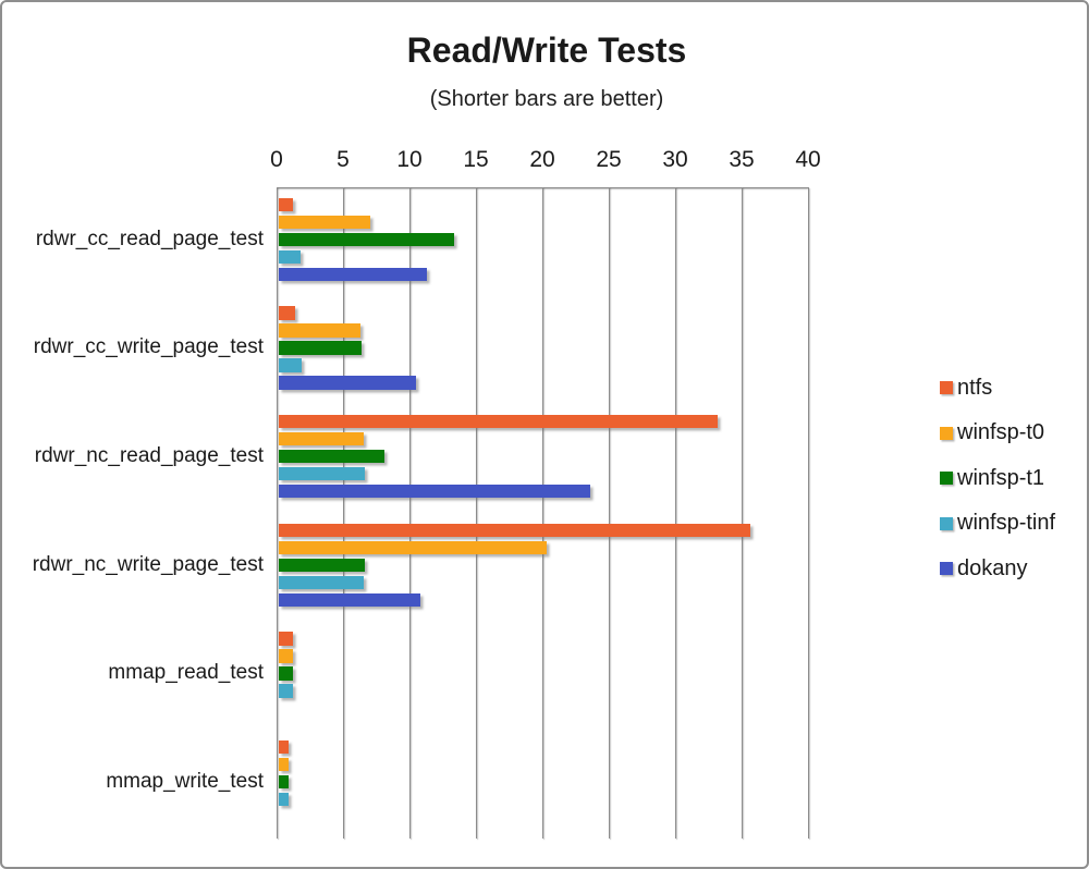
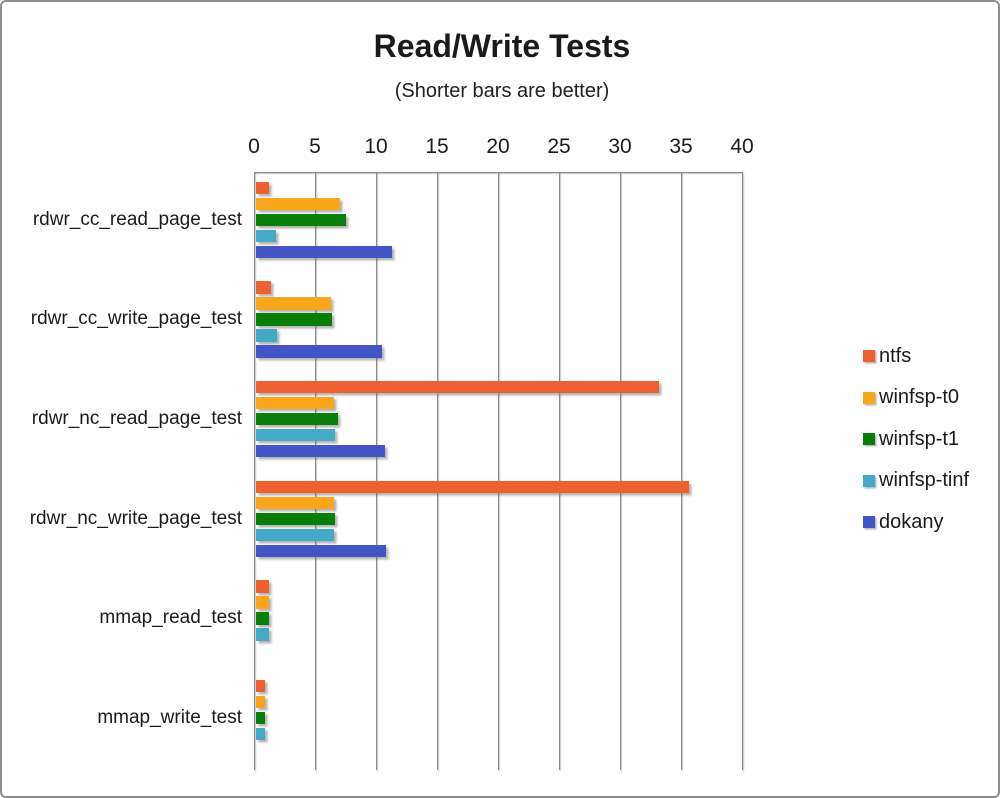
winfsp-t1/rdwr_cc_read_page_test: 13.2 -> 7.4
winfsp-t1/rdwr_nc_read_page_test: 8.0 -> 6.8
dokany/rdwr_nc_read_page_test: 23.5 -> 10.6
winfsp-t0/rdwr_nc_write_page_test: 20.2 -> 6.4
